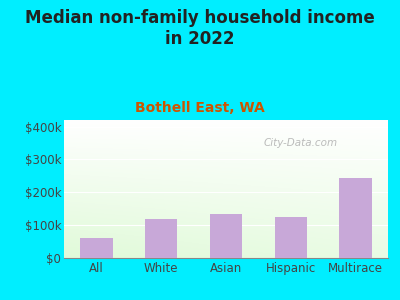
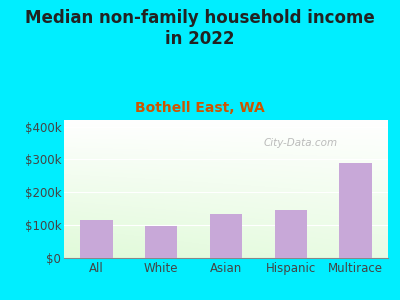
All: $60k -> $115k
White: $120k -> $97k
Hispanic: $125k -> $145k
Multirace: $245k -> $290k
